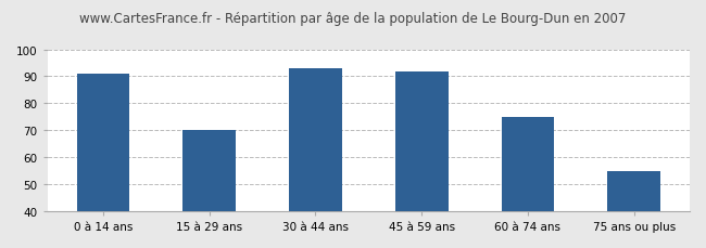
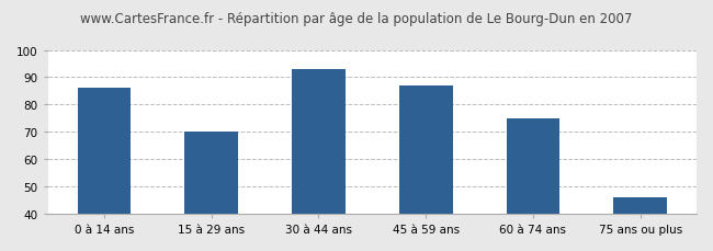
0 à 14 ans: 91 -> 86
45 à 59 ans: 92 -> 87
75 ans ou plus: 55 -> 46
